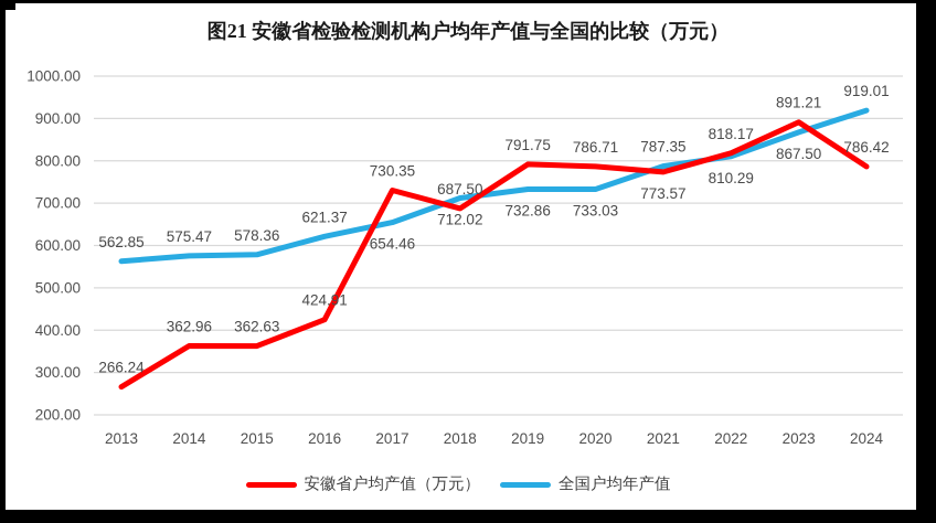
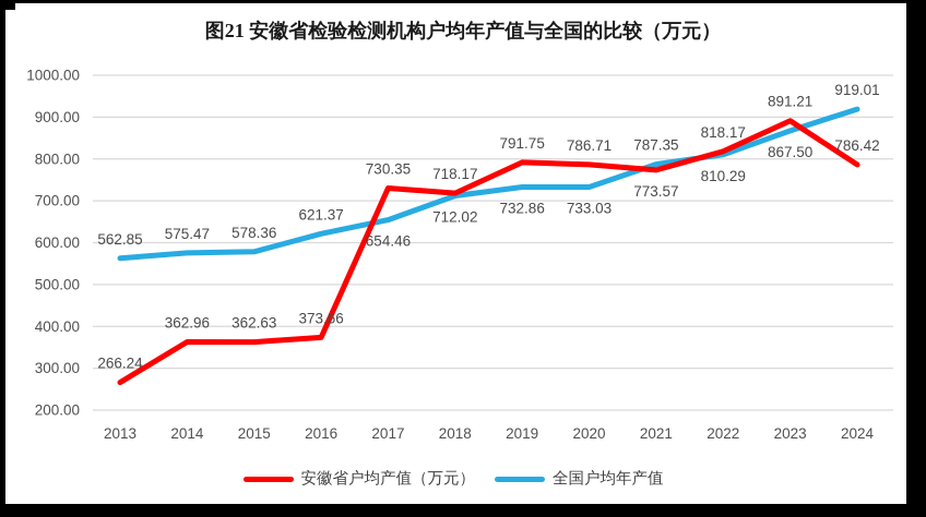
安徽省户均产值（万元）/2016: 424.91 -> 373.66
安徽省户均产值（万元）/2018: 687.50 -> 718.17
